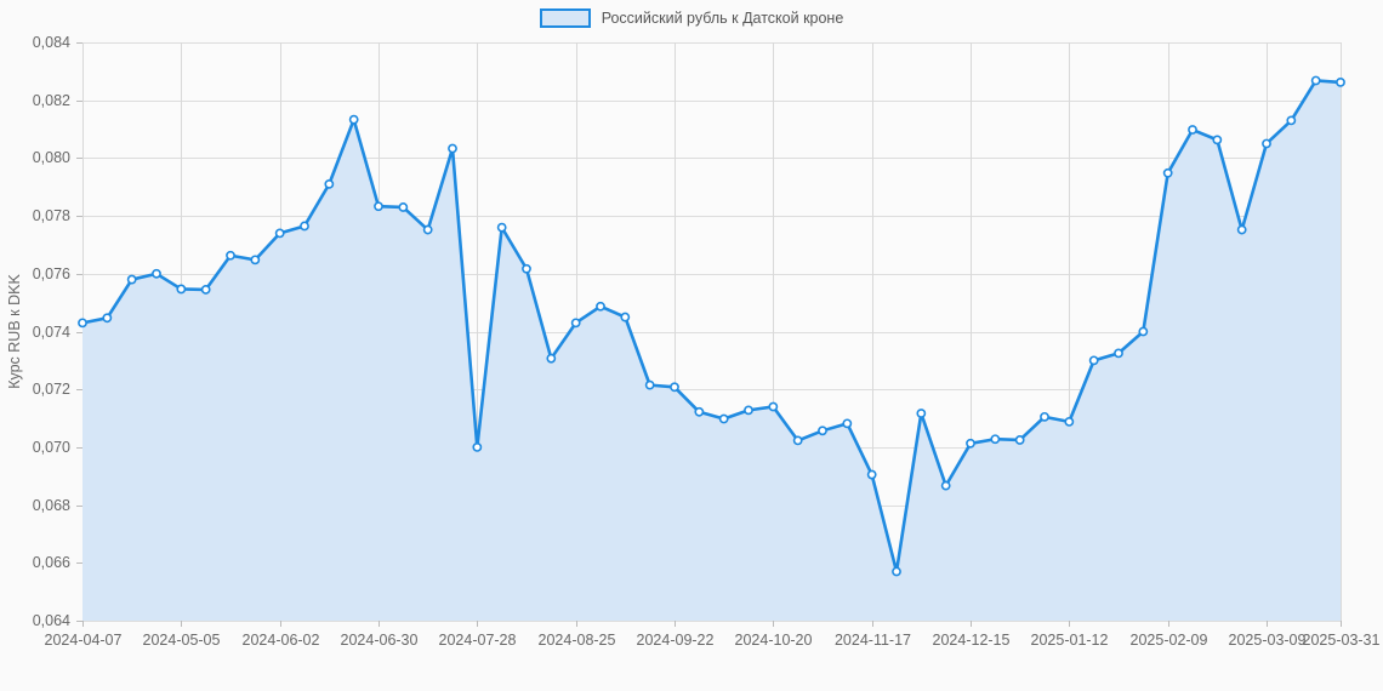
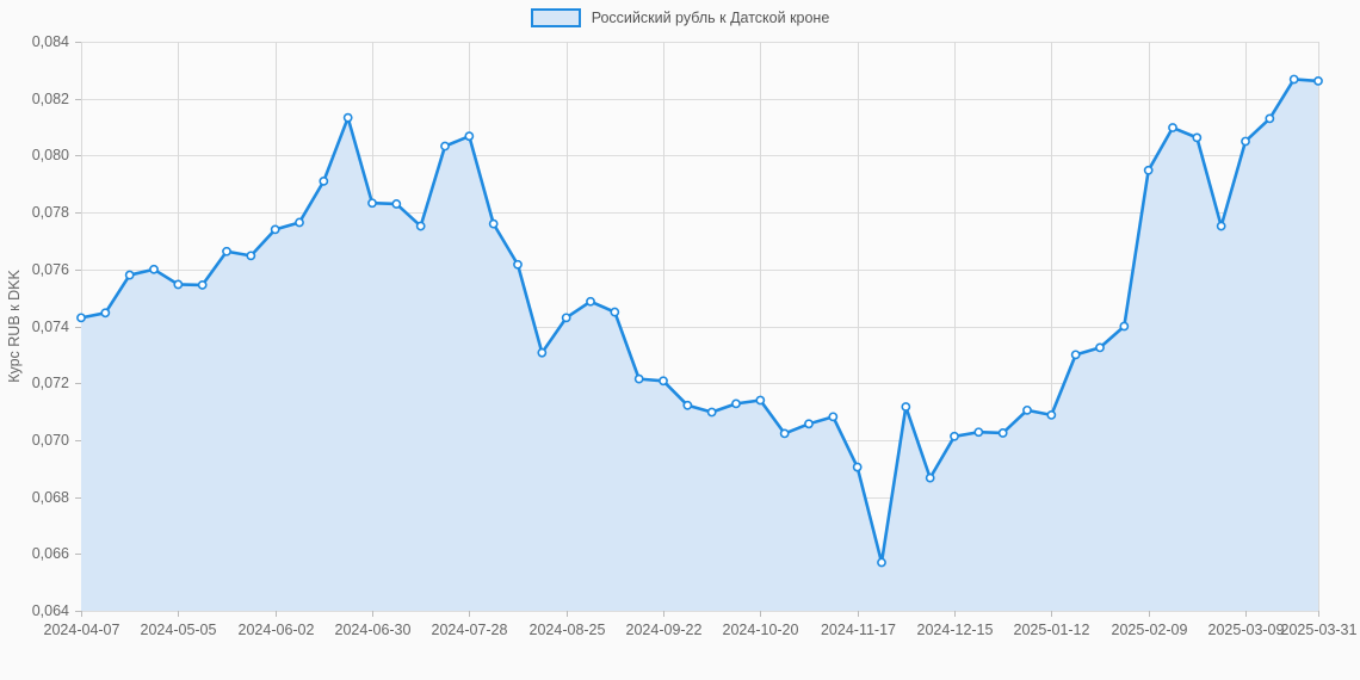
2024-07-28: 0,07 -> 0,08
